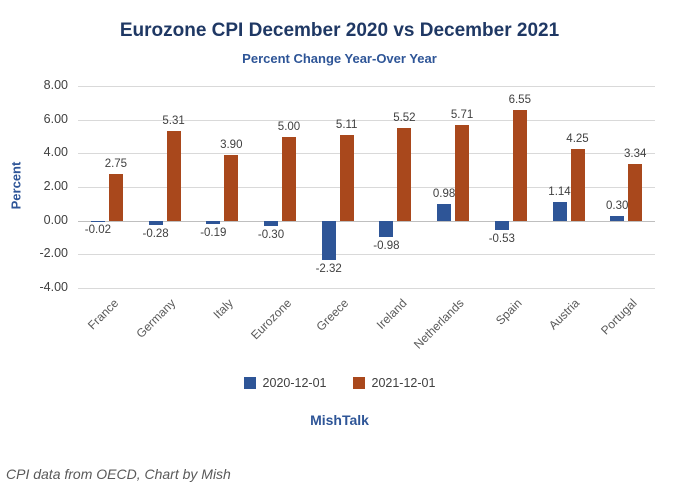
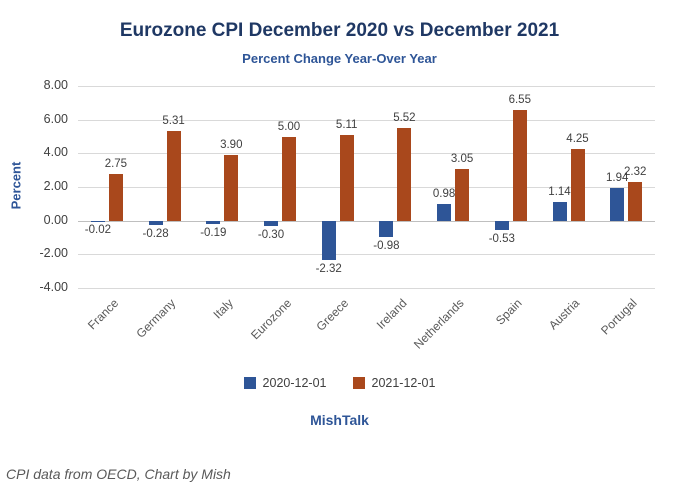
2021-12-01/Netherlands: 5.71 -> 3.05
2020-12-01/Portugal: 0.30 -> 1.94
2021-12-01/Portugal: 3.34 -> 2.32
